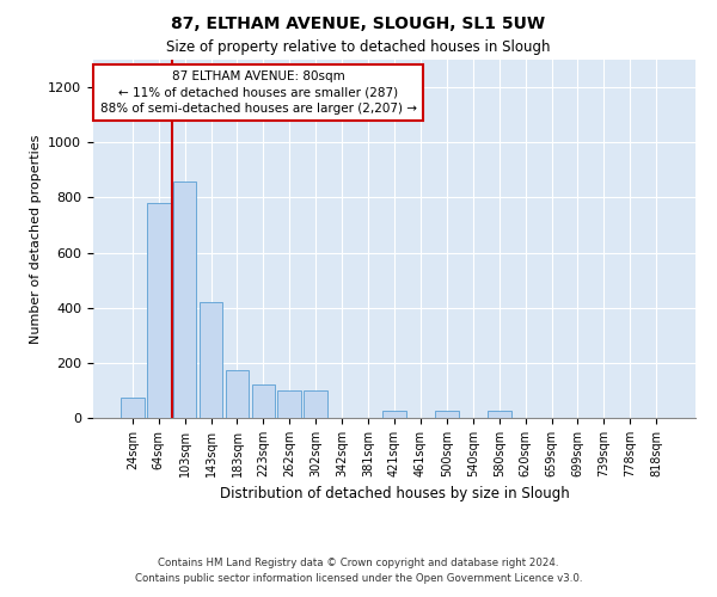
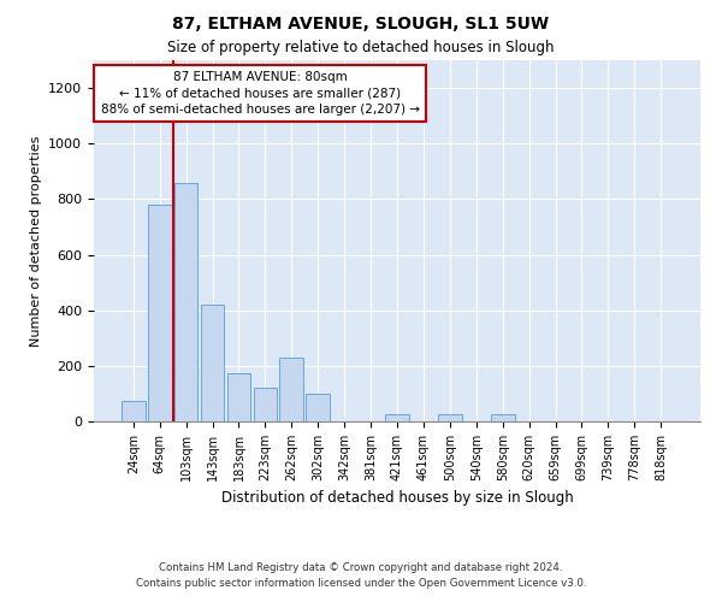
262sqm: 100 -> 230
